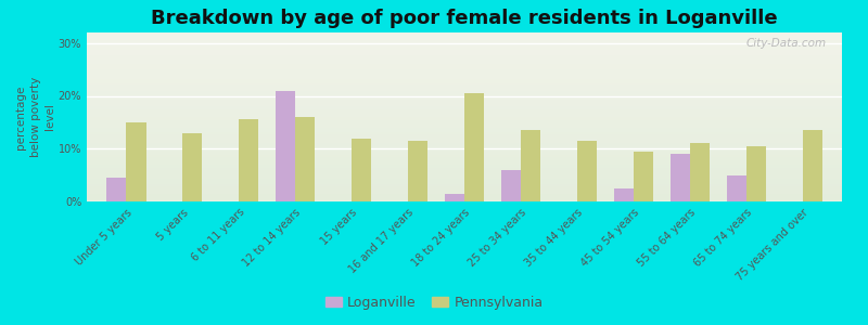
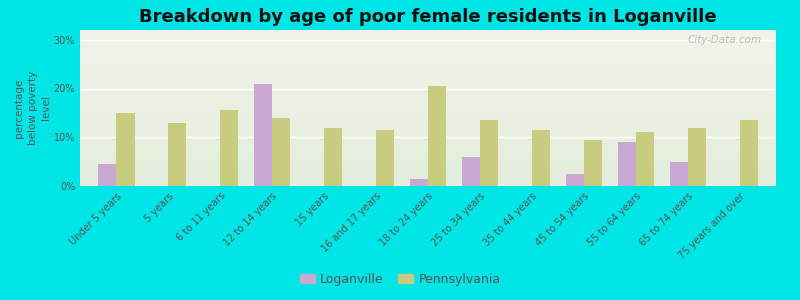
Pennsylvania/12 to 14 years: 16.0% -> 14.0%
Pennsylvania/65 to 74 years: 10.5% -> 12.0%
